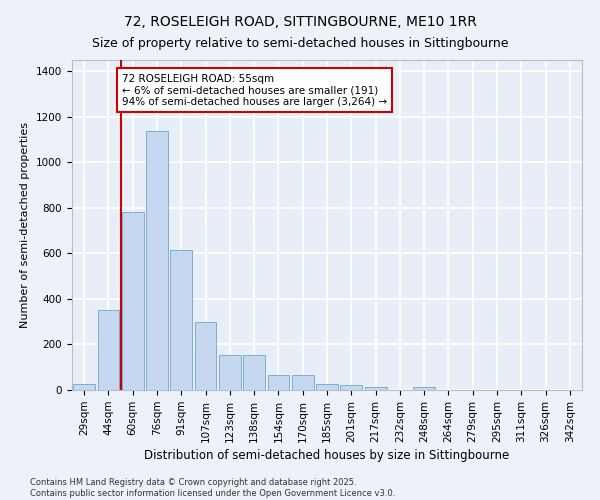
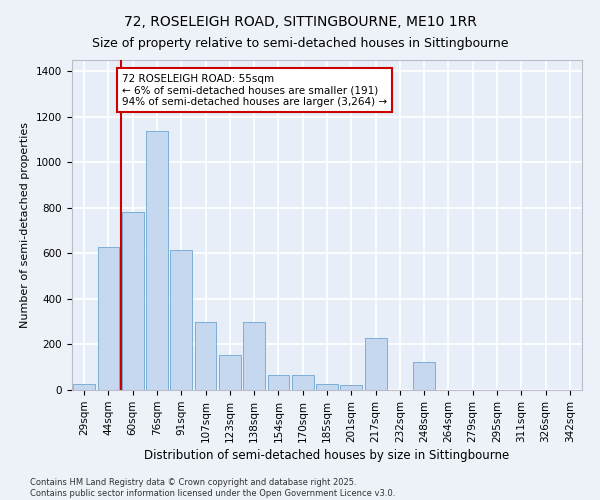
44sqm: 350 -> 630
138sqm: 155 -> 300
217sqm: 15 -> 230
248sqm: 15 -> 125
